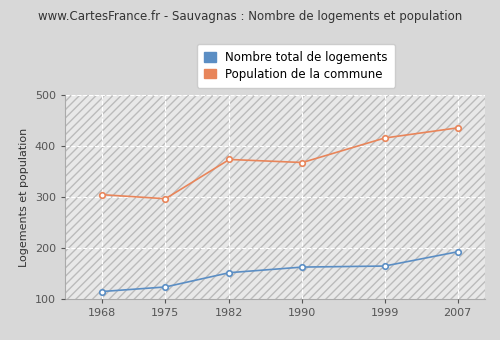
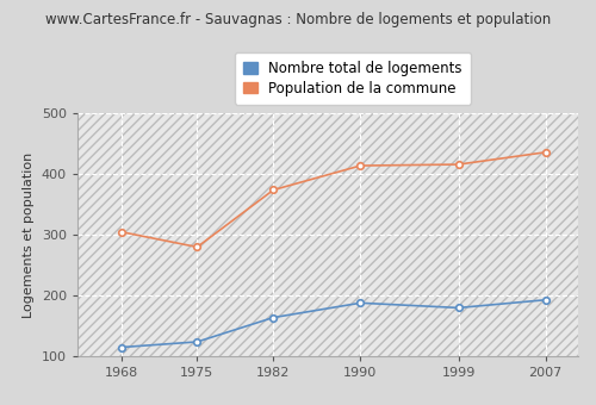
Population de la commune/1975: 297 -> 280
Nombre total de logements/1982: 152 -> 164
Nombre total de logements/1990: 163 -> 188
Population de la commune/1990: 368 -> 414
Nombre total de logements/1999: 165 -> 180
